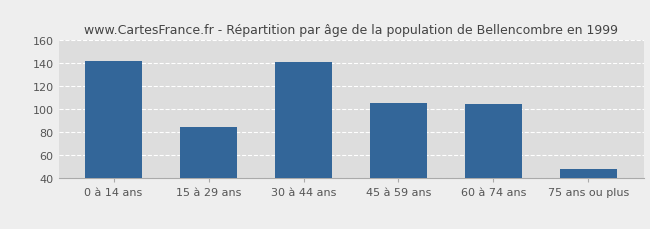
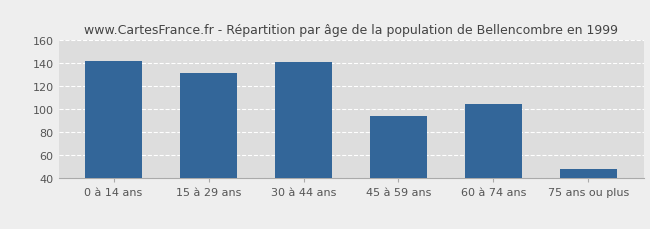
15 à 29 ans: 85 -> 132
45 à 59 ans: 106 -> 94
